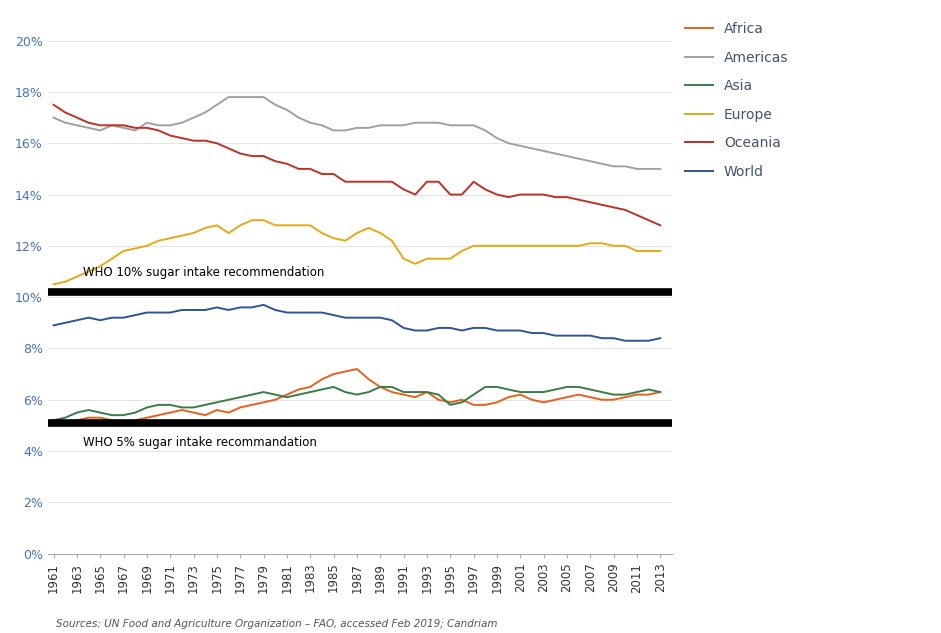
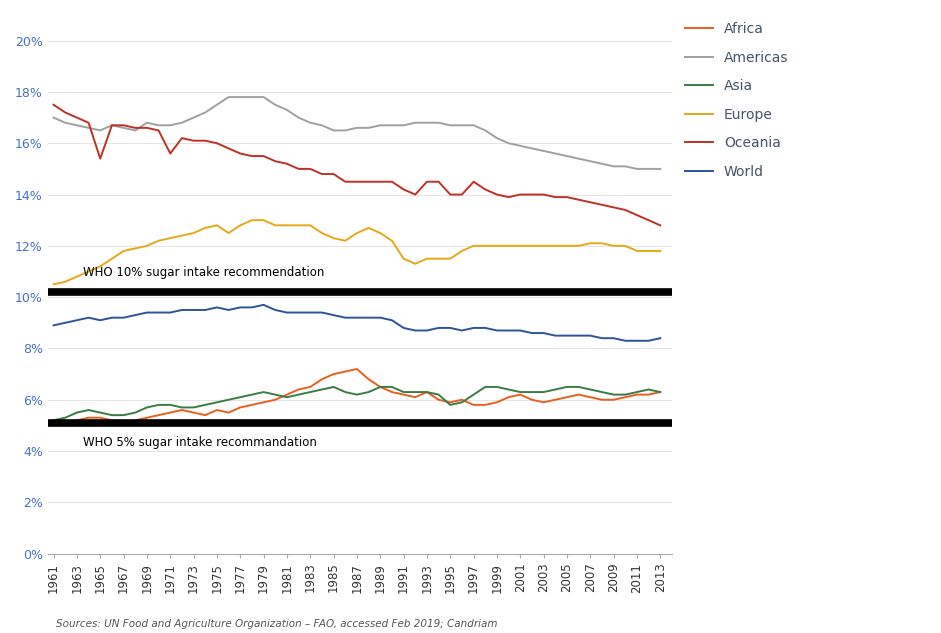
Oceania/1965: 16.7% -> 15.4%
Oceania/1971: 16.3% -> 15.6%
